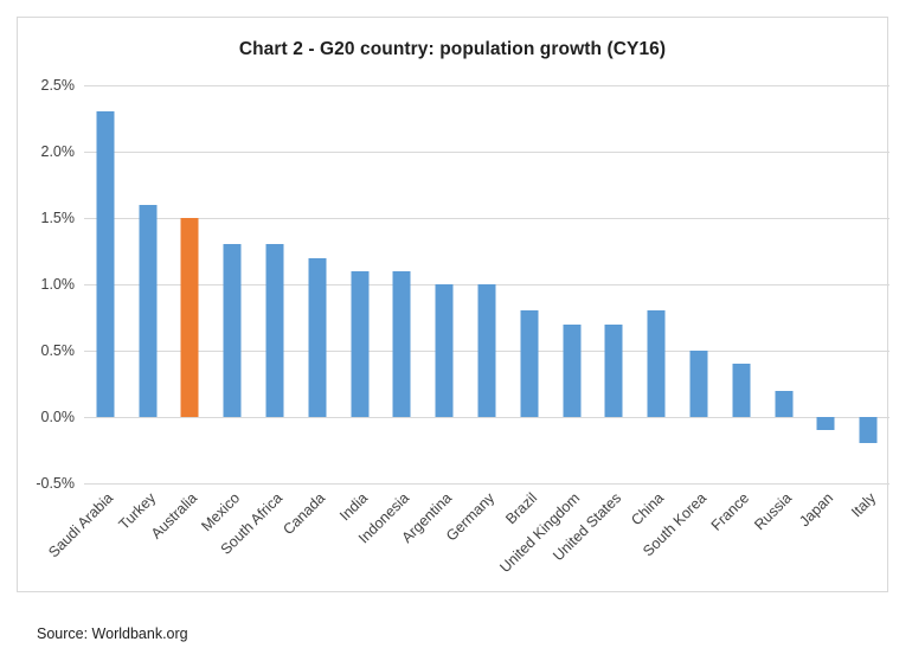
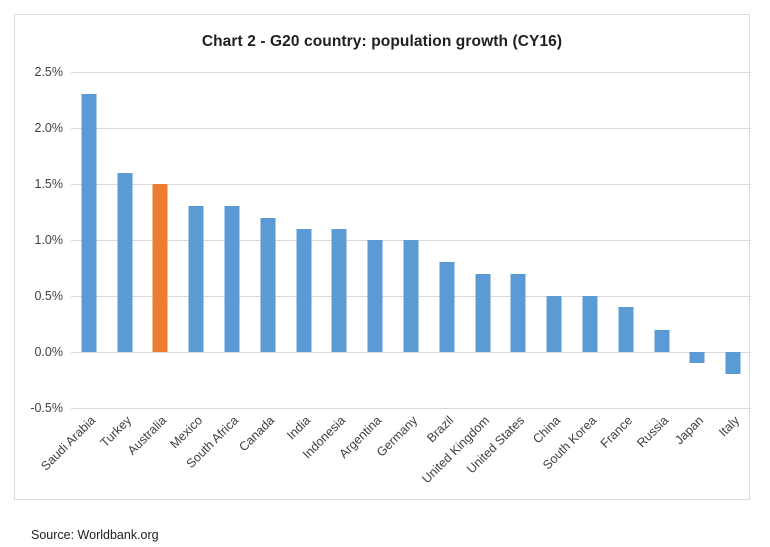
China: 0.8% -> 0.5%
